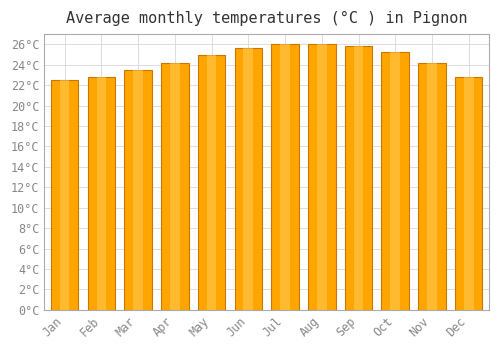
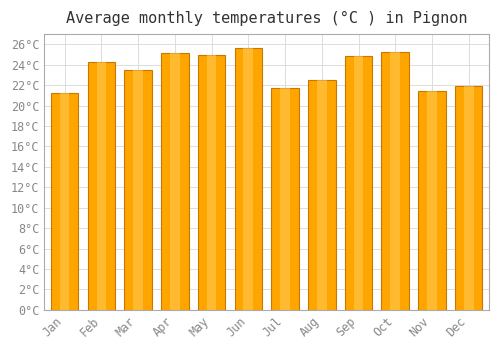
Jan: 22.5°C -> 21.2°C
Feb: 22.8°C -> 24.3°C
Apr: 24.2°C -> 25.2°C
Jul: 26.0°C -> 21.7°C
Aug: 26.0°C -> 22.5°C
Sep: 25.8°C -> 24.9°C
Nov: 24.2°C -> 21.4°C
Dec: 22.8°C -> 21.9°C
